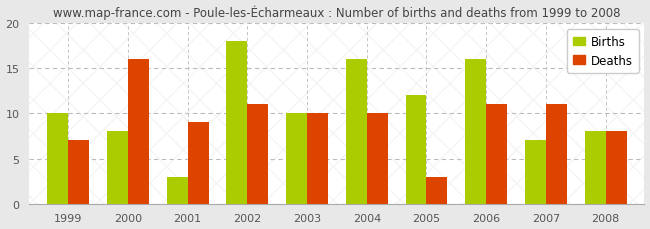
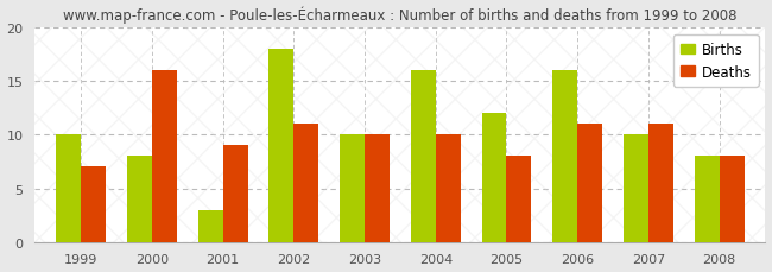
Deaths/2005: 3 -> 8
Births/2007: 7 -> 10
